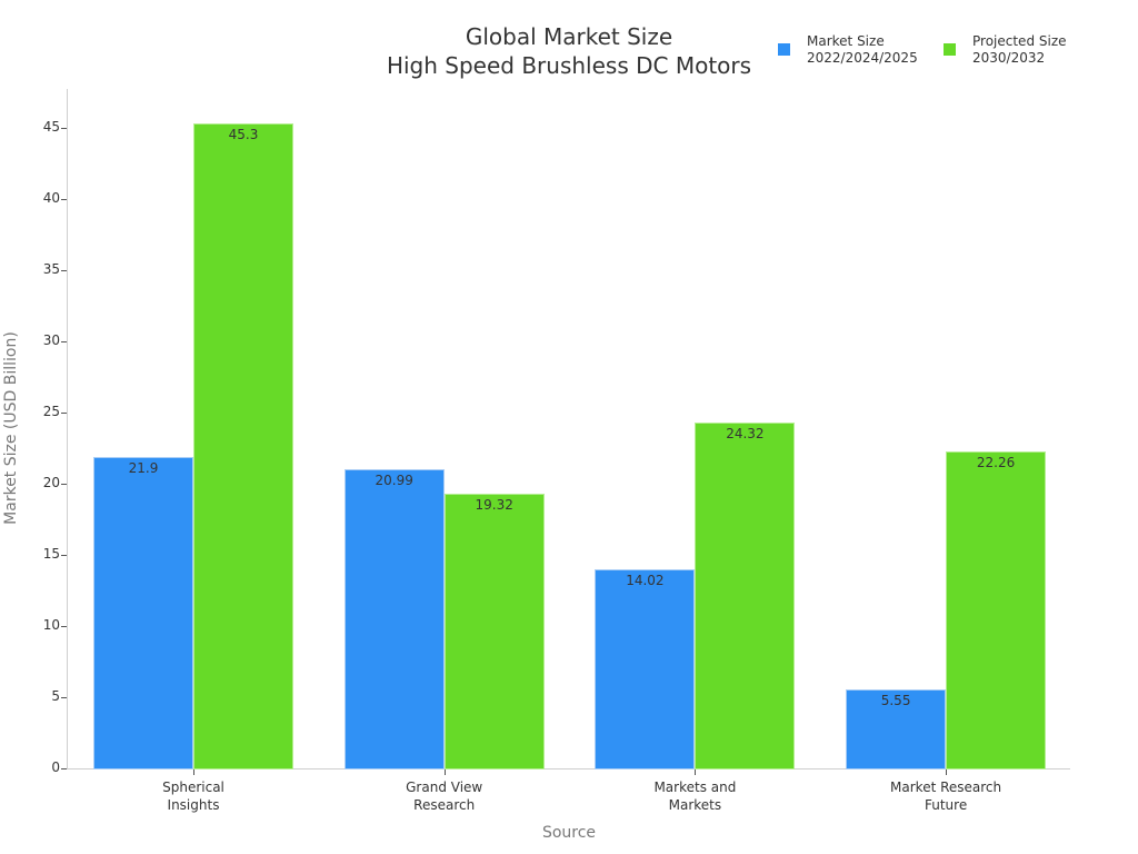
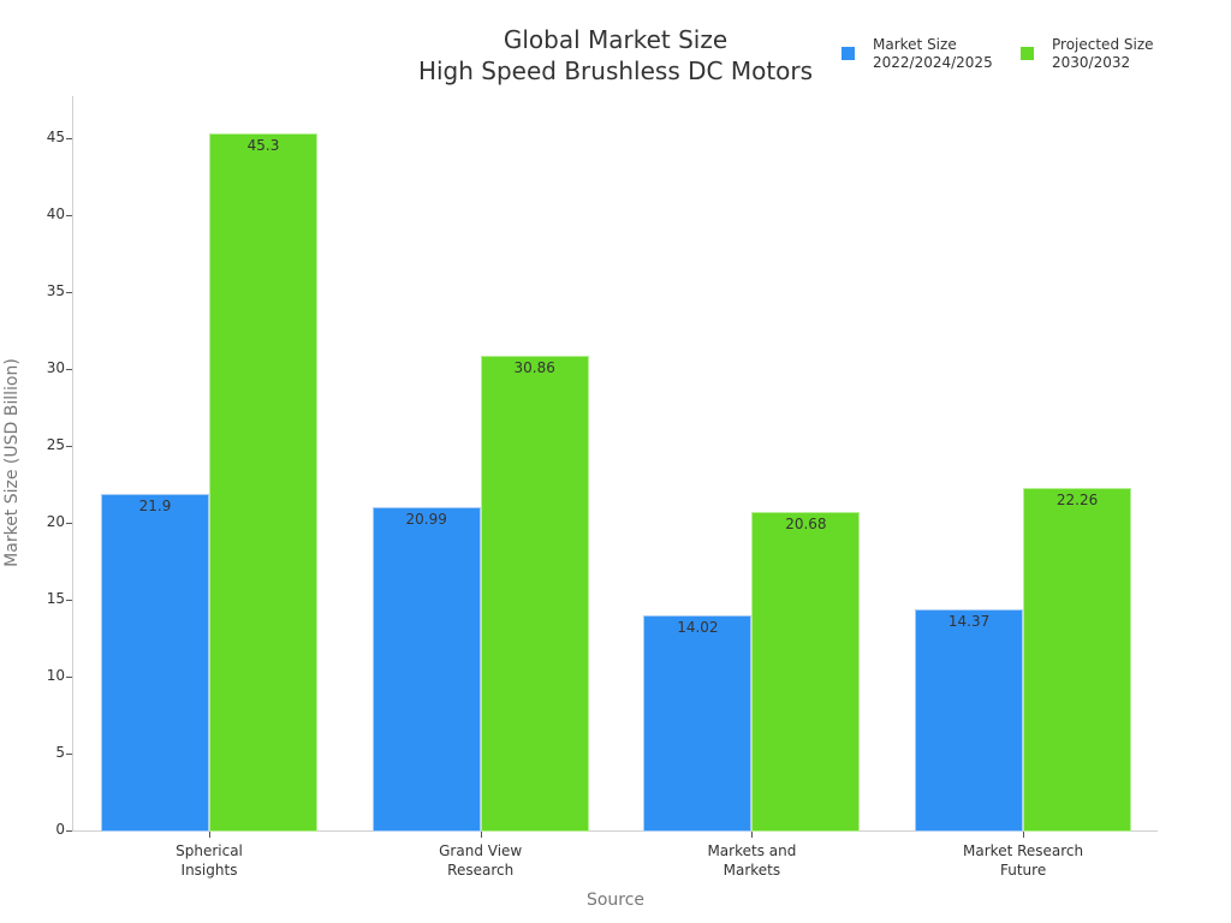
Projected Size 2030/2032/Grand View Research: 19.32 -> 30.86
Projected Size 2030/2032/Markets and Markets: 24.32 -> 20.68
Market Size 2022/2024/2025/Market Research Future: 5.55 -> 14.37
